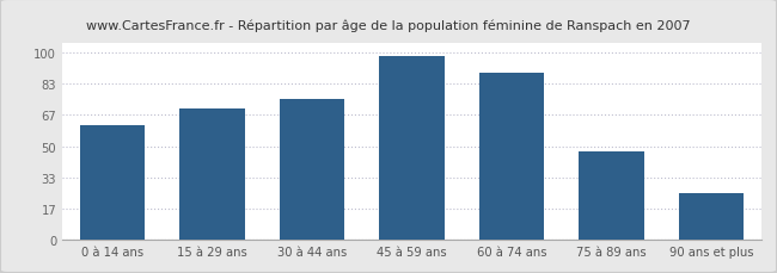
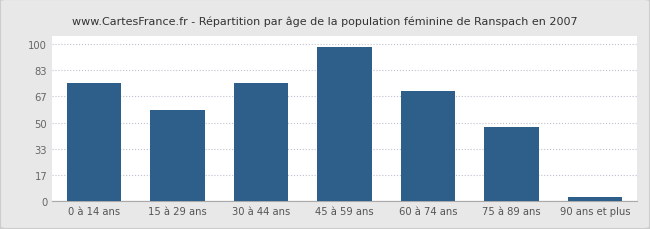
0 à 14 ans: 61 -> 75
15 à 29 ans: 70 -> 58
60 à 74 ans: 89 -> 70
90 ans et plus: 25 -> 3
